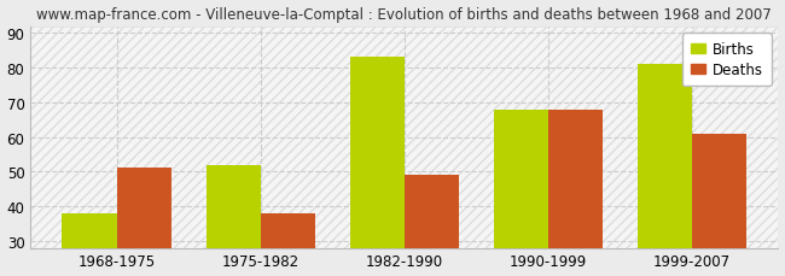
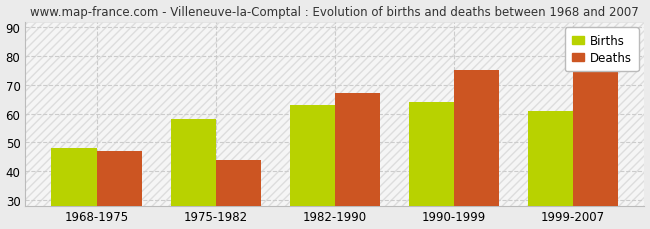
Births/1968-1975: 38 -> 48
Deaths/1968-1975: 51 -> 47
Births/1975-1982: 52 -> 58
Deaths/1975-1982: 38 -> 44
Births/1982-1990: 83 -> 63
Deaths/1982-1990: 49 -> 67
Births/1990-1999: 68 -> 64
Deaths/1990-1999: 68 -> 75
Births/1999-2007: 81 -> 61
Deaths/1999-2007: 61 -> 75
